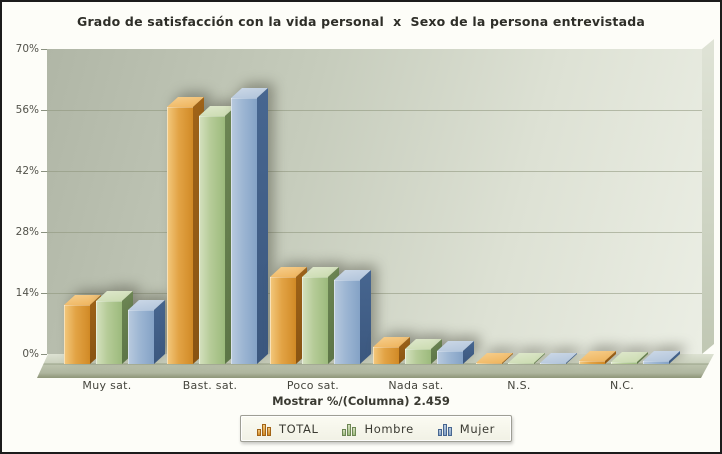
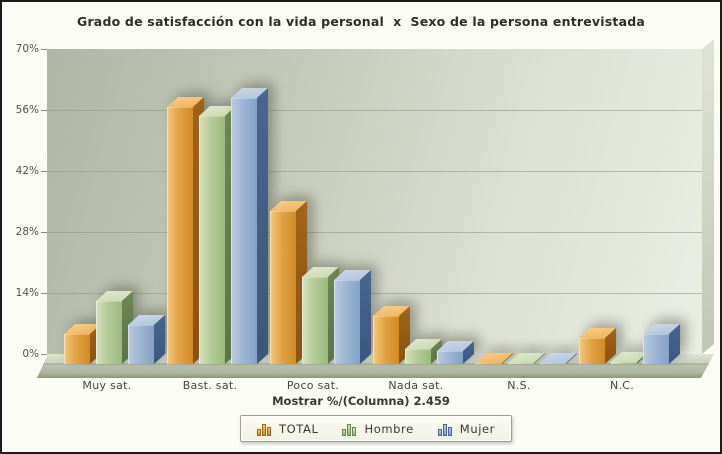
TOTAL/Muy sat.: 14% -> 7%
Mujer/Muy sat.: 12% -> 9%
TOTAL/Poco sat.: 20% -> 35%
TOTAL/Nada sat.: 4% -> 11%
TOTAL/N.C.: 1% -> 6%
Mujer/N.C.: 1% -> 7%
